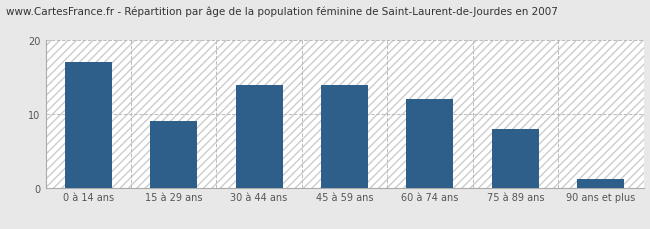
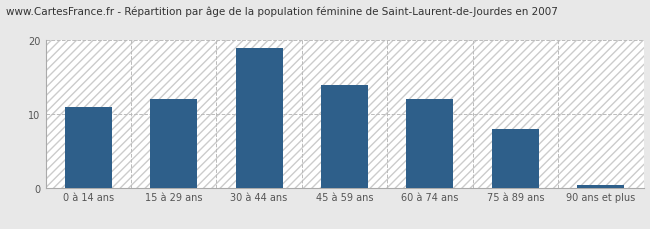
0 à 14 ans: 17.0 -> 11.0
15 à 29 ans: 9.0 -> 12.0
30 à 44 ans: 14.0 -> 19.0
90 ans et plus: 1.2 -> 0.3
